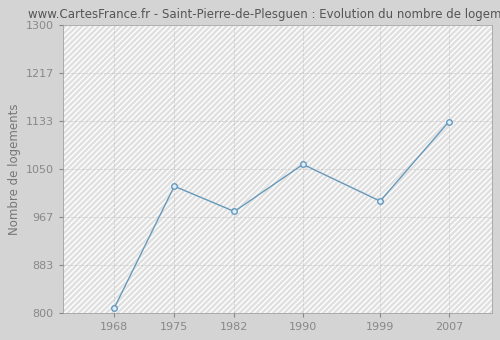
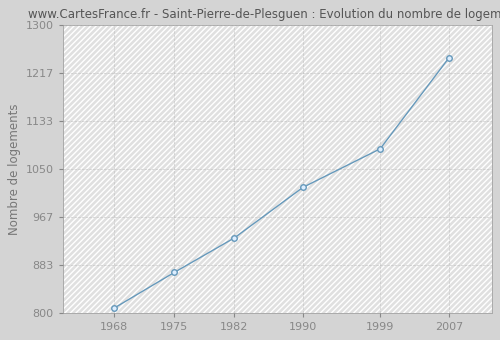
1975: 1020 -> 870
1982: 976 -> 930
1990: 1058 -> 1018
1999: 994 -> 1085
2007: 1132 -> 1243
